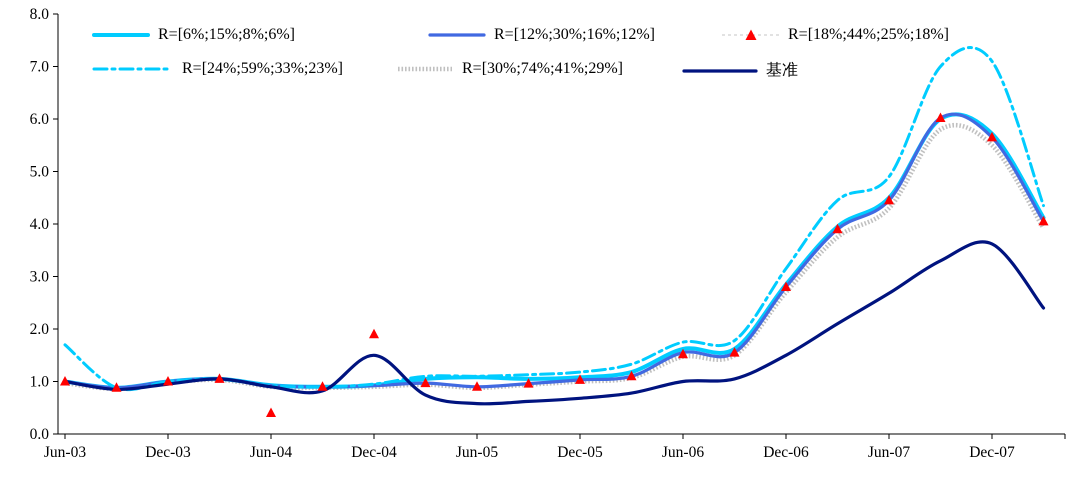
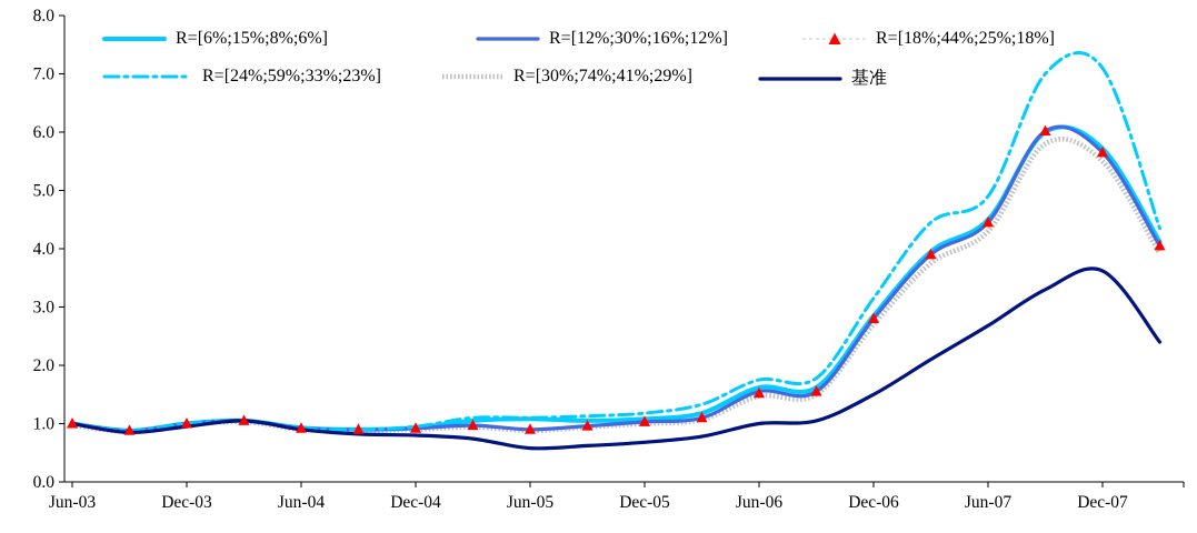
R=[24%;59%;33%;23%]/Jun-03: 1.7 -> 1.0
R=[18%;44%;25%;18%]/Jun-04: 0.4 -> 0.9
R=[18%;44%;25%;18%]/Dec-04: 1.9 -> 0.9
基准/Dec-04: 1.5 -> 0.8
